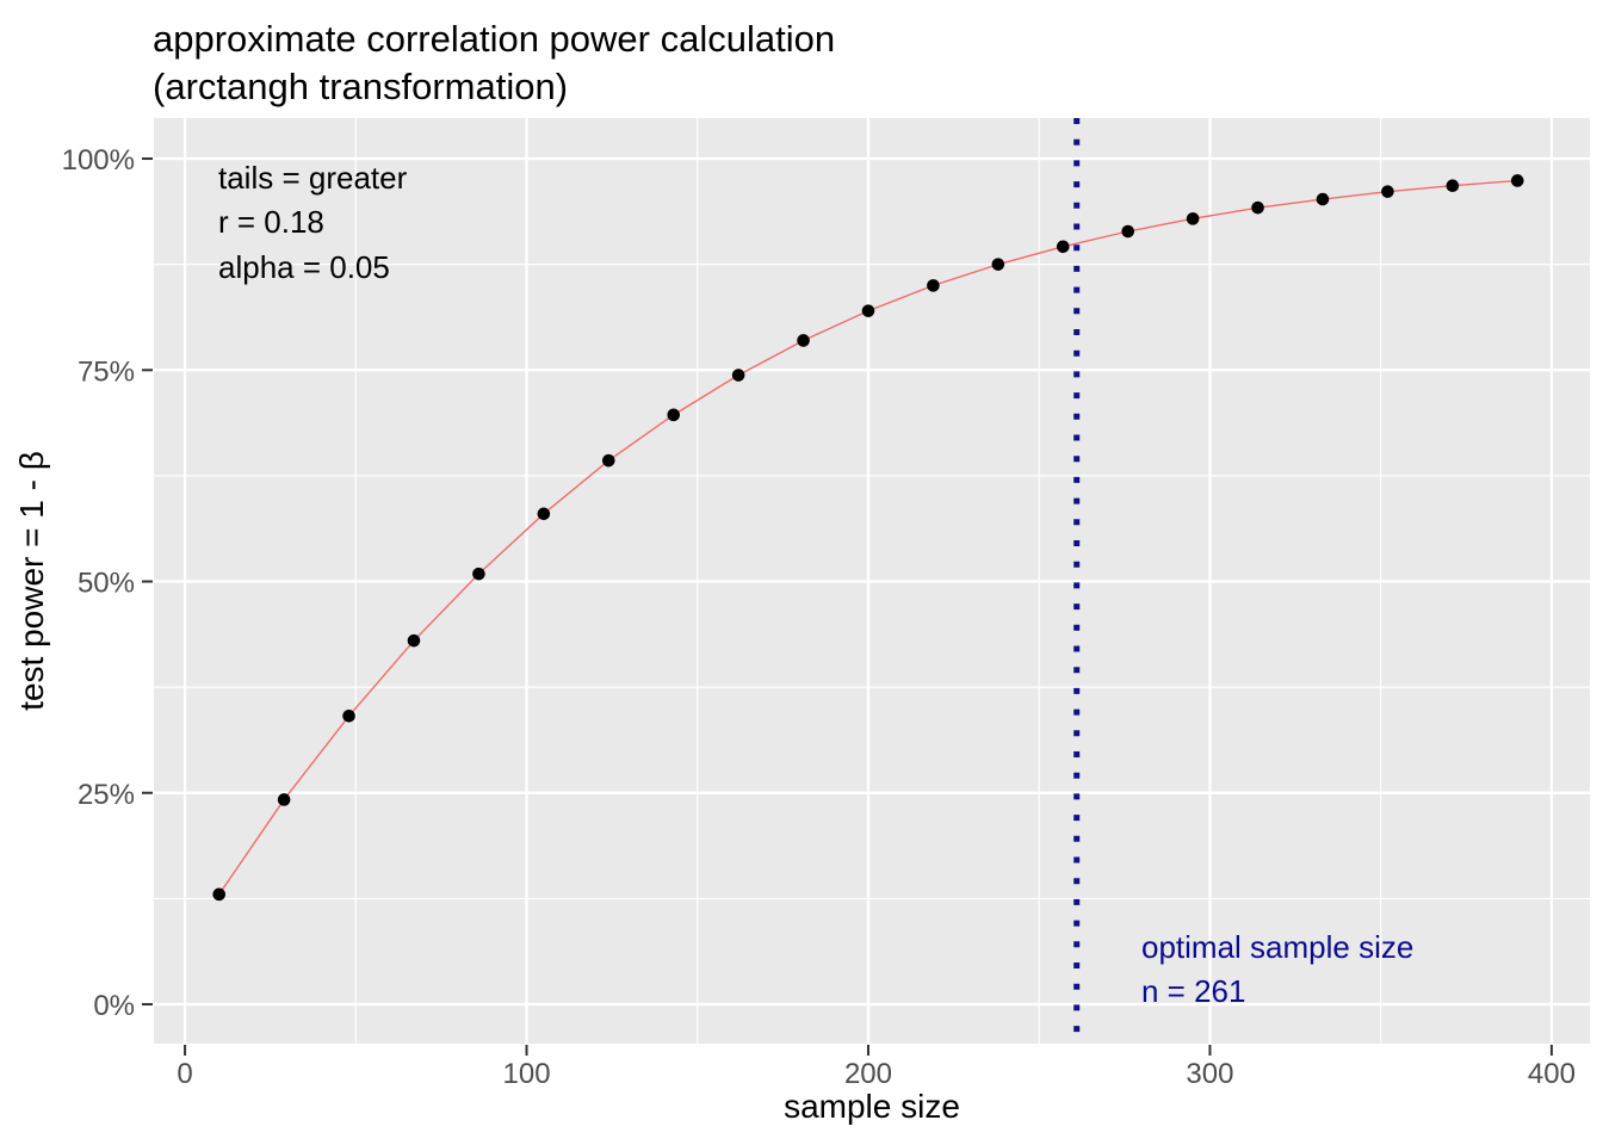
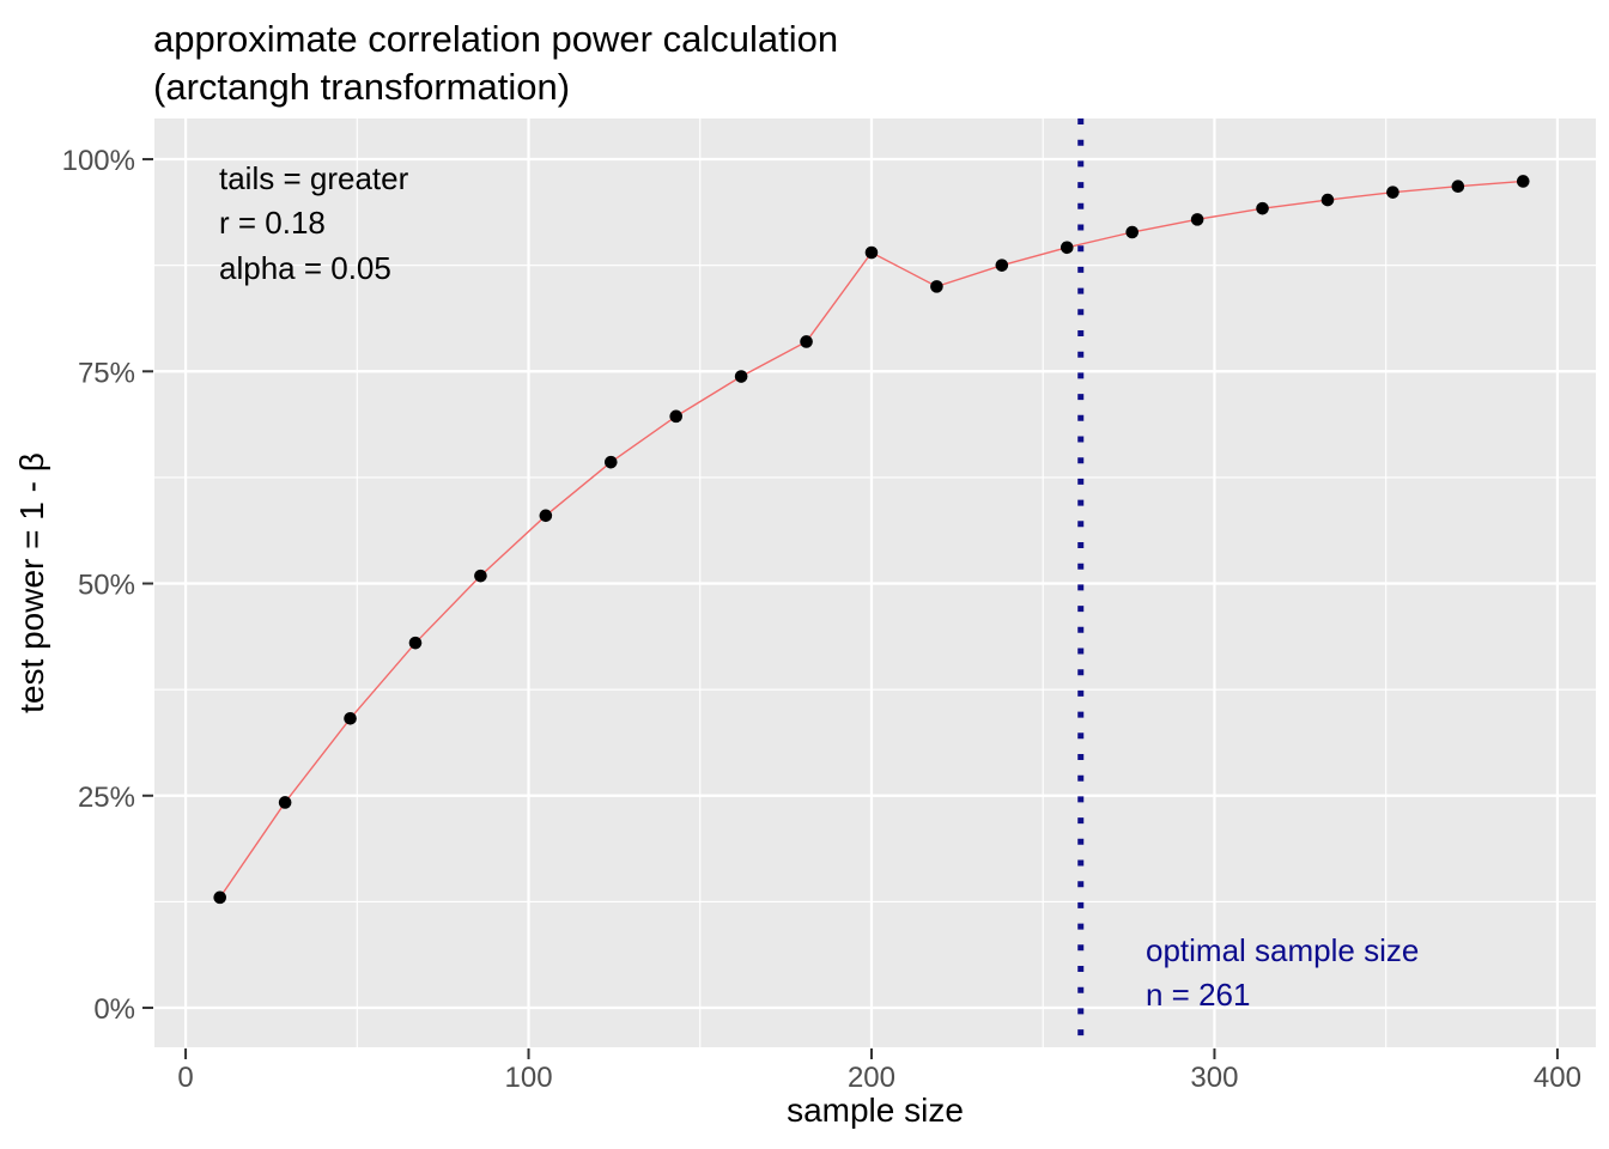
200: 82 -> 89
